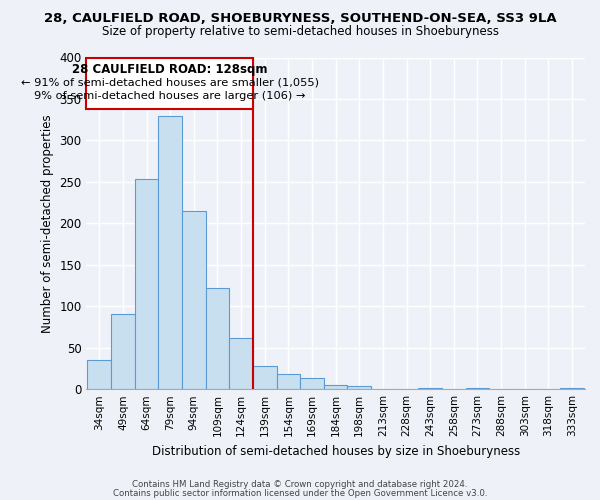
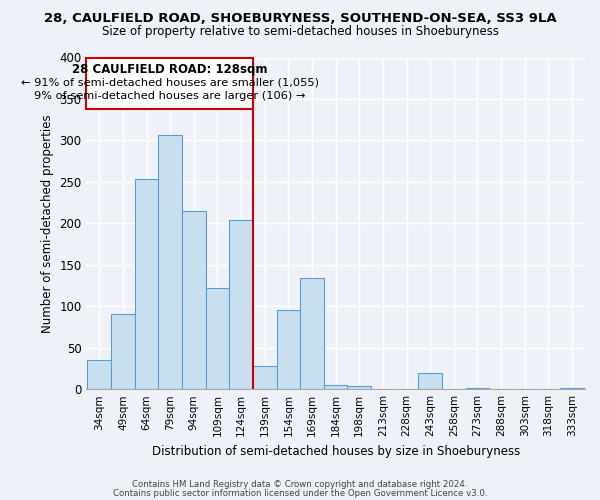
79sqm: 330 -> 306
124sqm: 62 -> 204
154sqm: 18 -> 96
169sqm: 13 -> 134
243sqm: 2 -> 20
